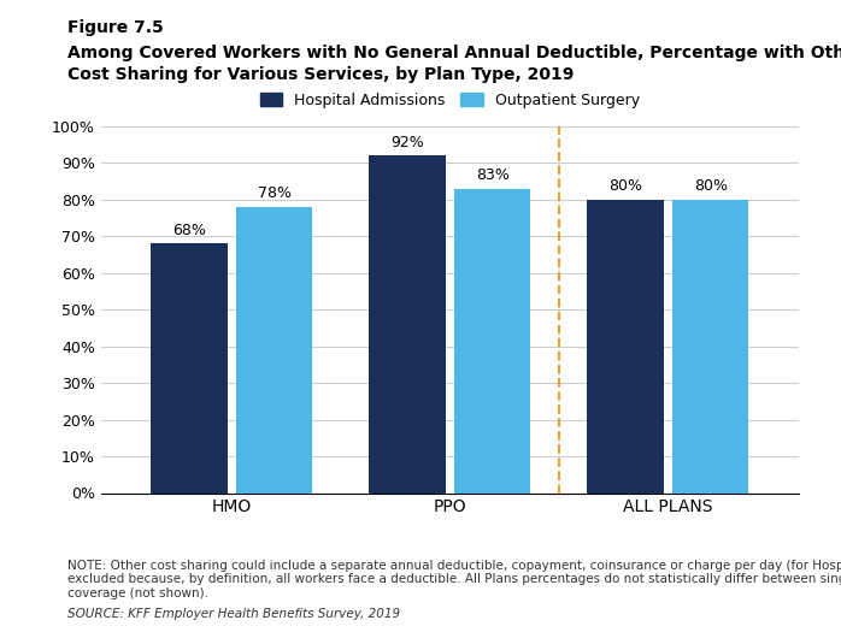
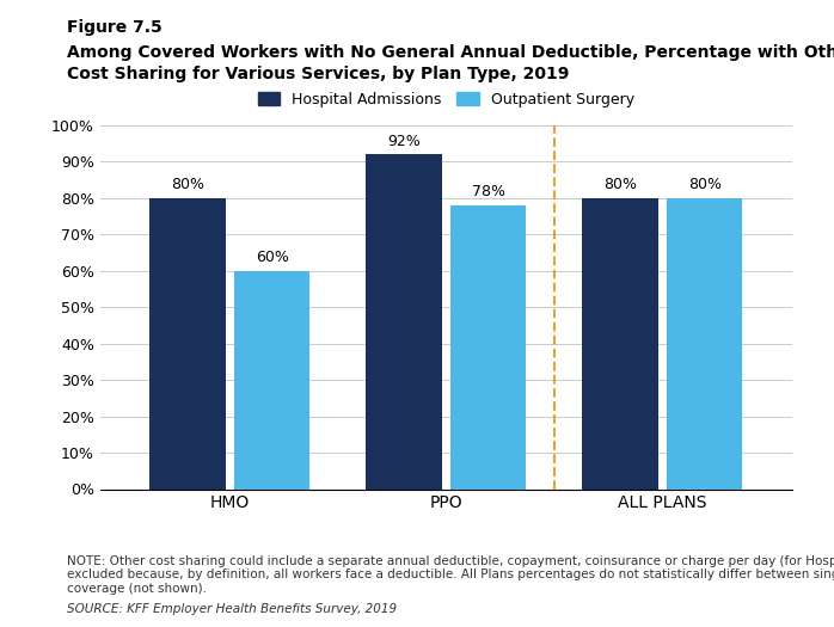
Hospital Admissions/HMO: 68% -> 80%
Outpatient Surgery/HMO: 78% -> 60%
Outpatient Surgery/PPO: 83% -> 78%
